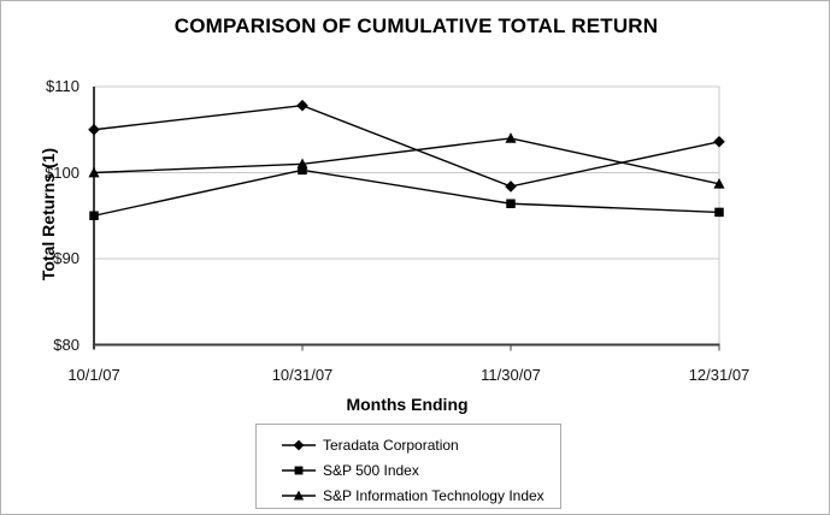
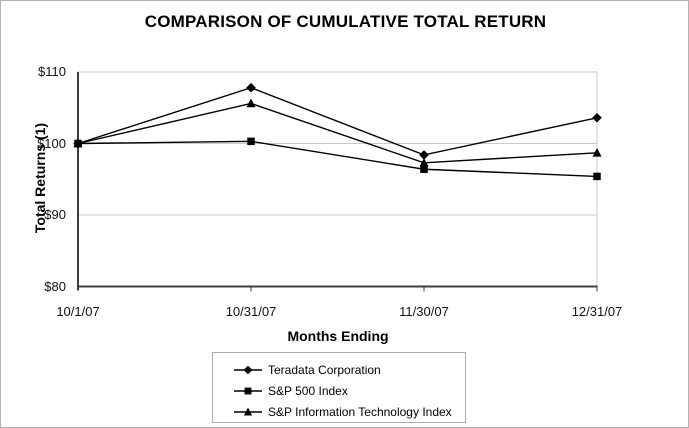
Teradata Corporation/10/1/07: $105 -> $100
S&P 500 Index/10/1/07: $95 -> $100
S&P Information Technology Index/10/31/07: $101 -> $106
S&P Information Technology Index/11/30/07: $104 -> $97
